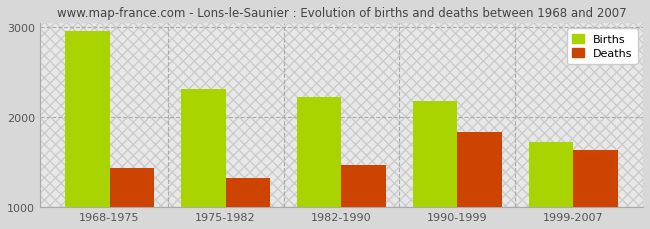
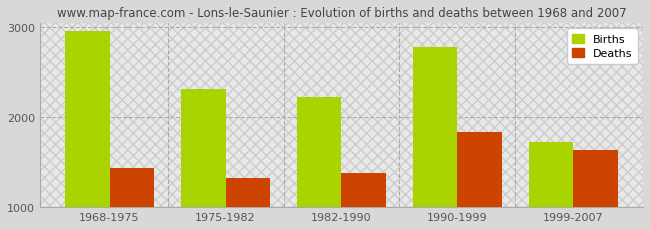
Deaths/1982-1990: 1470 -> 1380
Births/1990-1999: 2180 -> 2780
